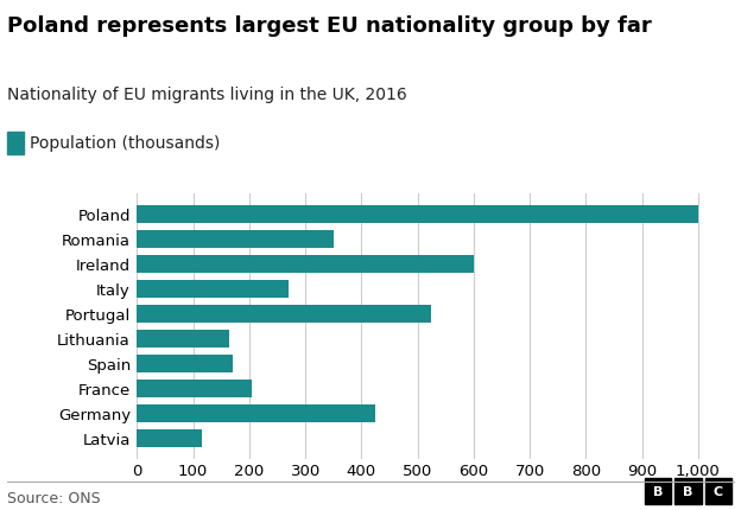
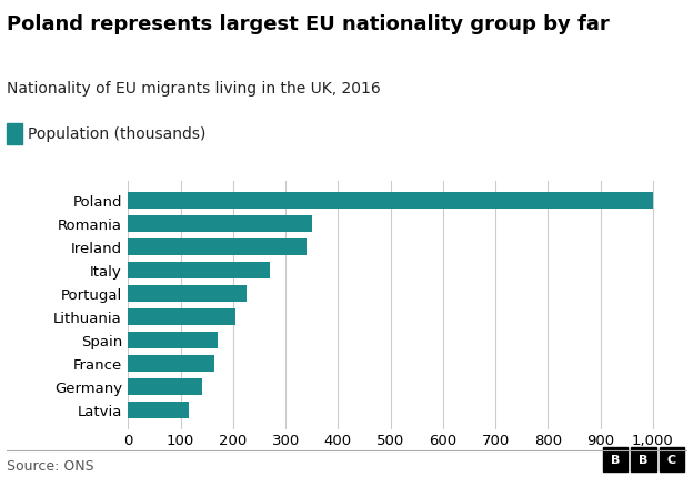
Ireland: 600 -> 340
Portugal: 525 -> 225
Lithuania: 165 -> 205
France: 205 -> 165
Germany: 425 -> 140
